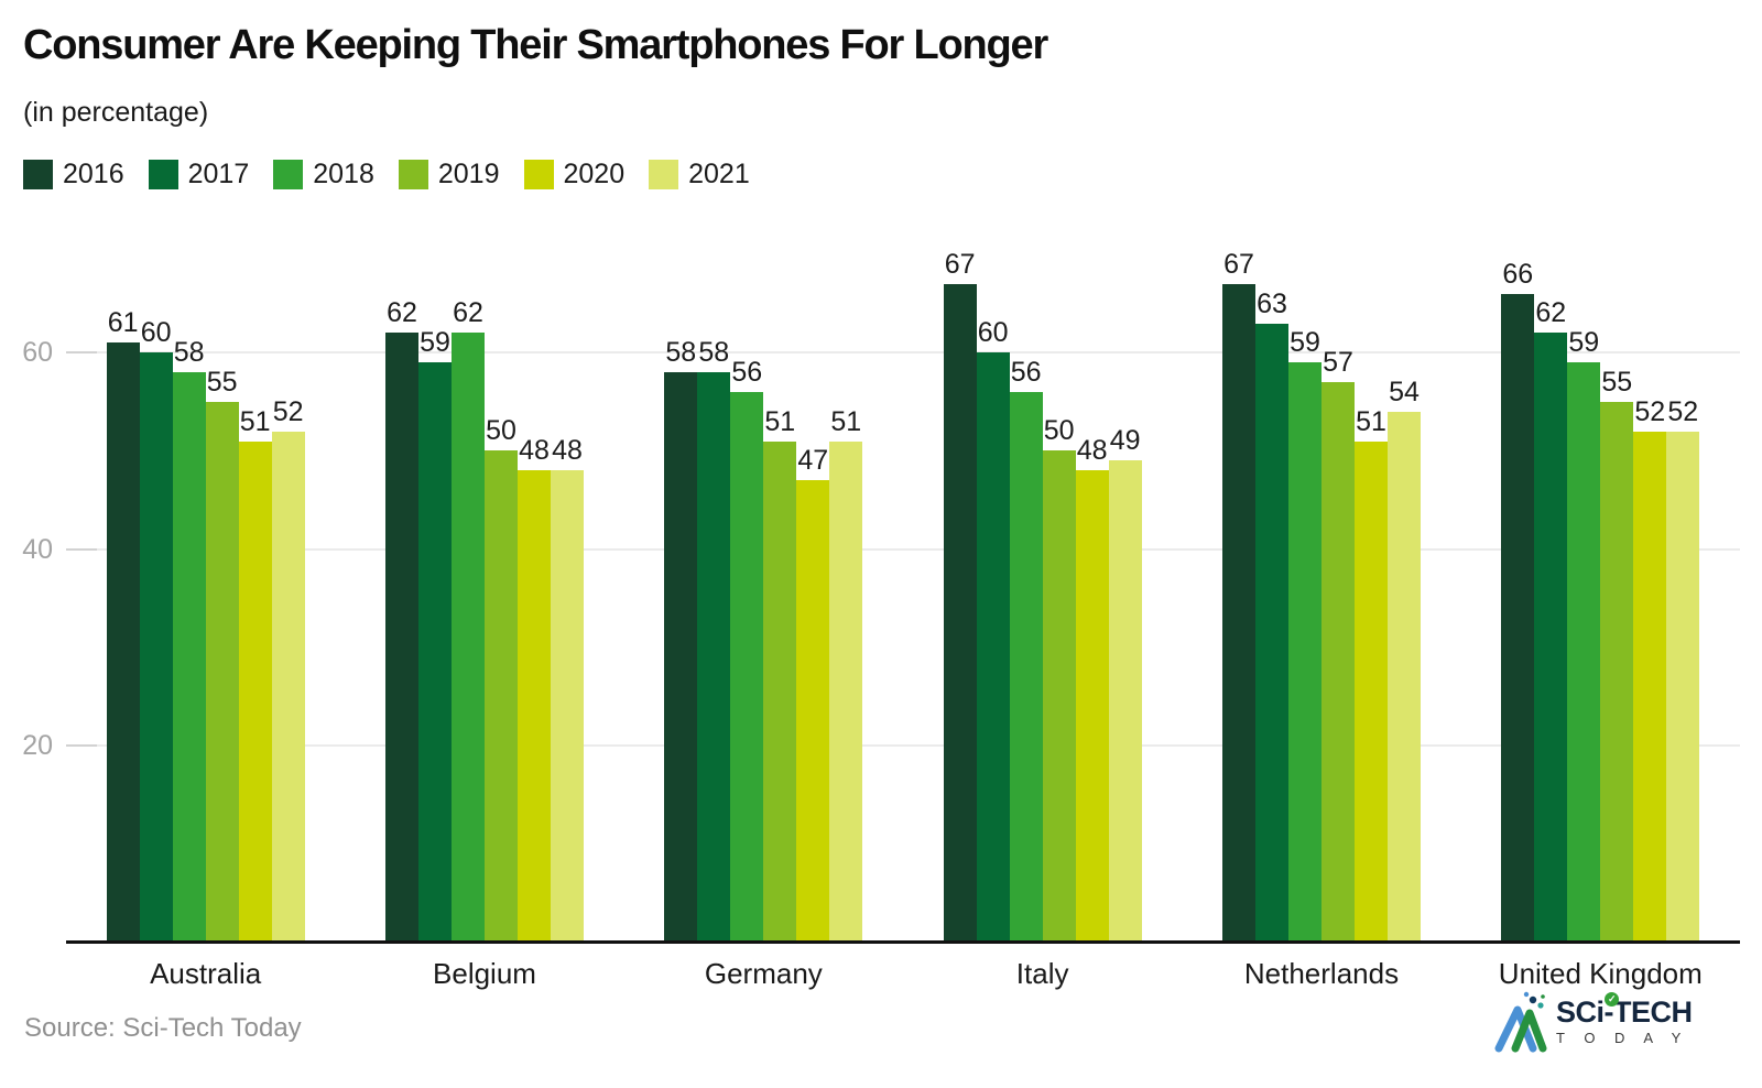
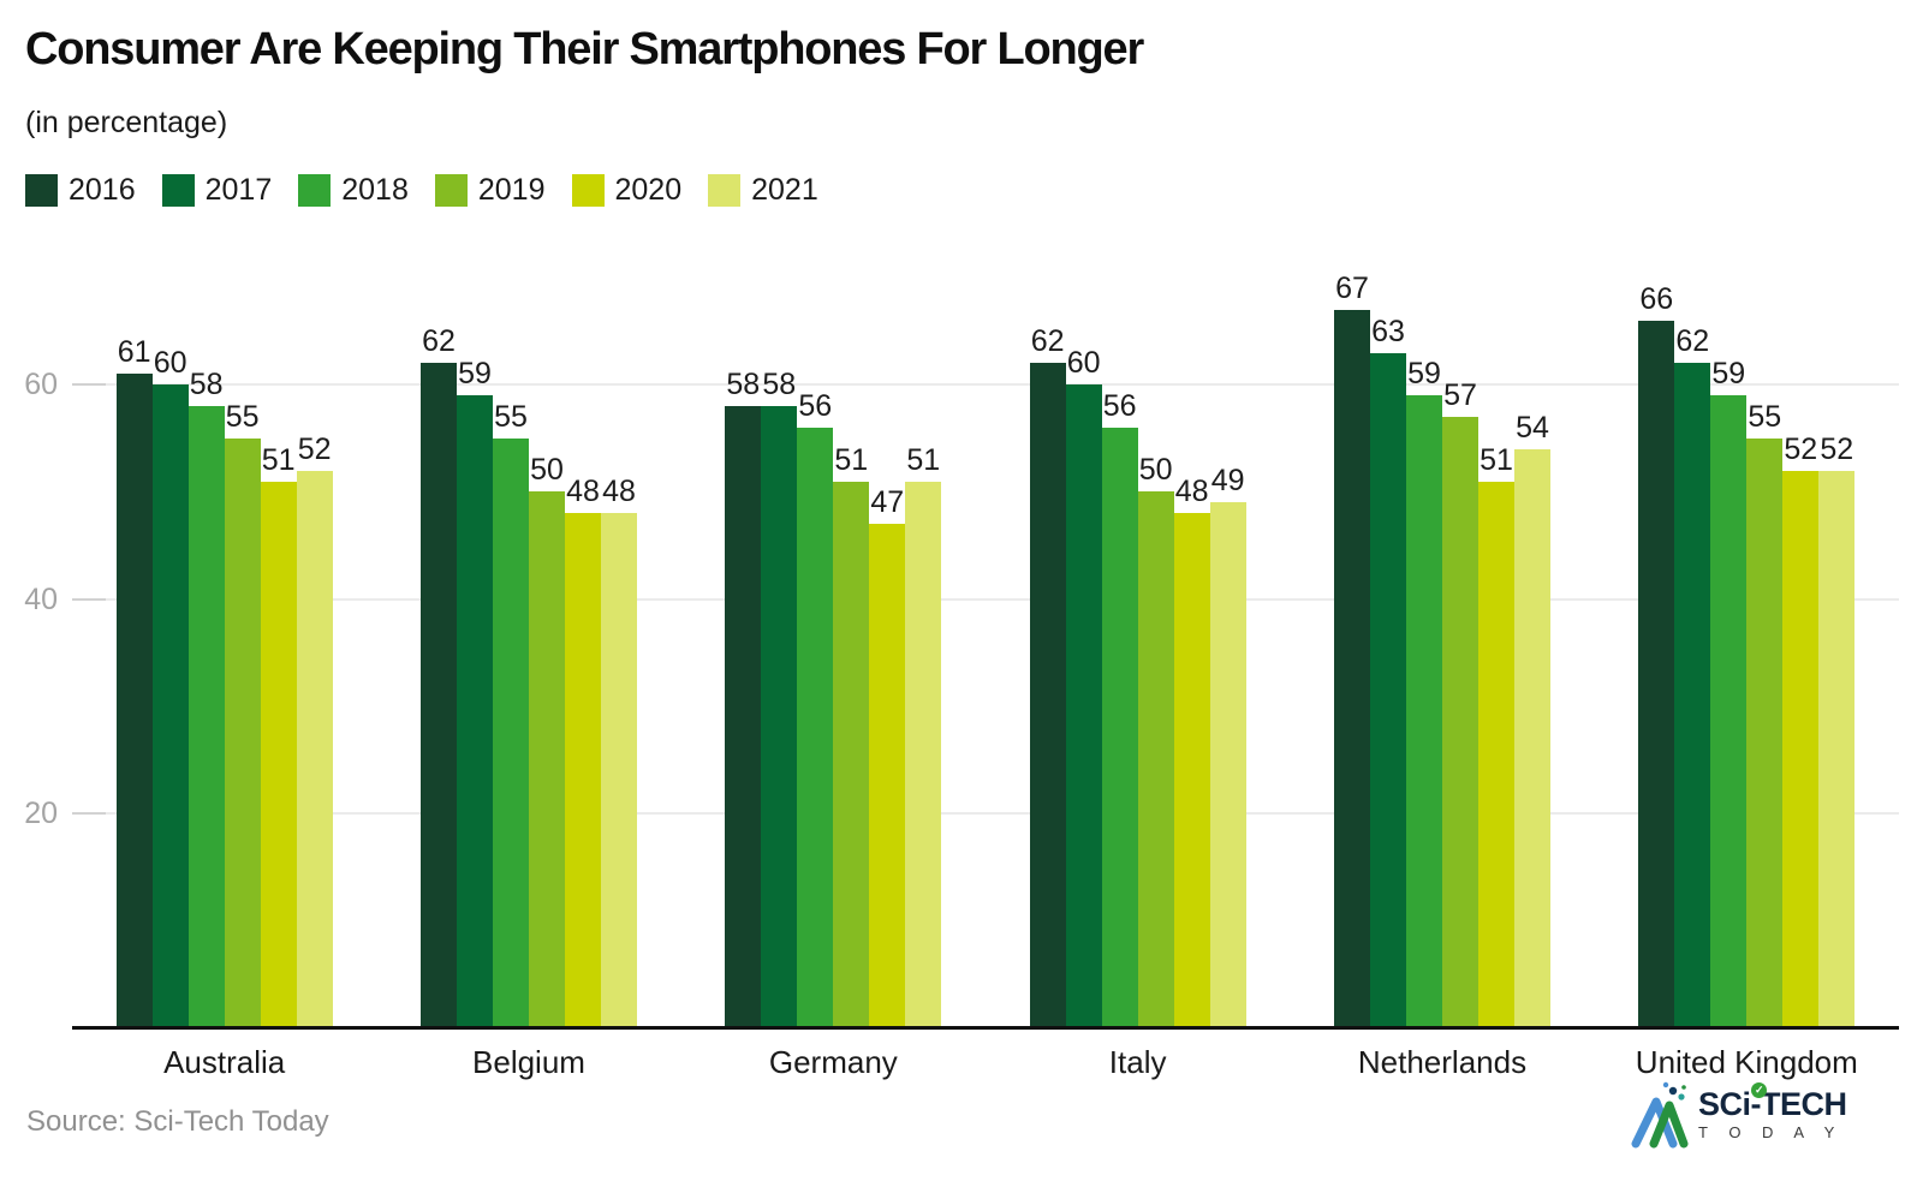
2018/Belgium: 62 -> 55
2016/Italy: 67 -> 62
